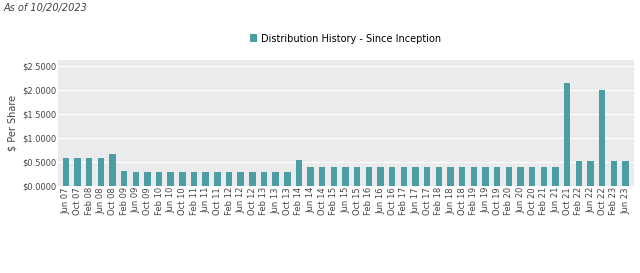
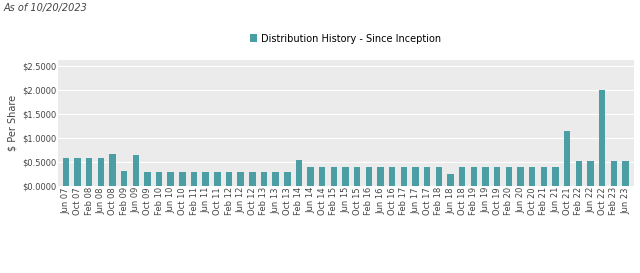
Jun 09: $0.28 -> $0.65
Jun 18: $0.40 -> $0.25
Oct 21: $2.15 -> $1.15
